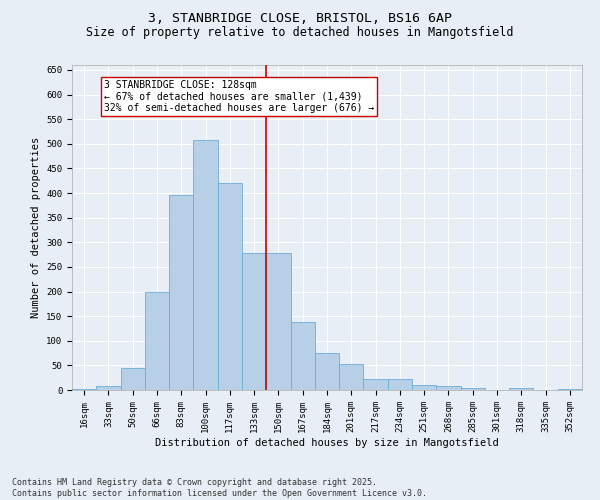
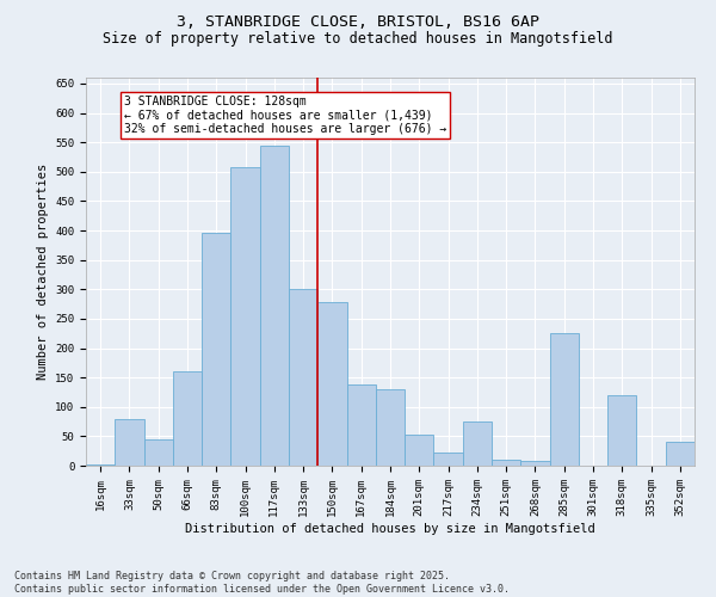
33sqm: 8 -> 80
66sqm: 200 -> 160
117sqm: 420 -> 545
133sqm: 278 -> 300
184sqm: 75 -> 130
234sqm: 22 -> 75
285sqm: 4 -> 225
318sqm: 5 -> 120
352sqm: 2 -> 40
